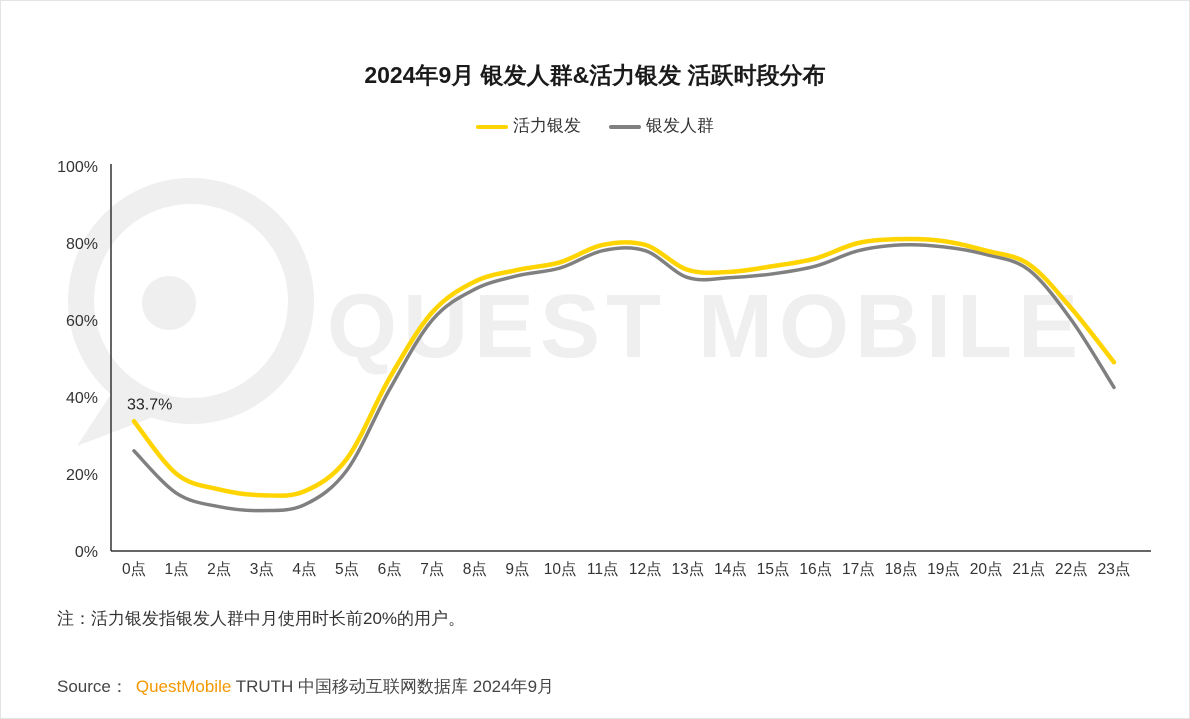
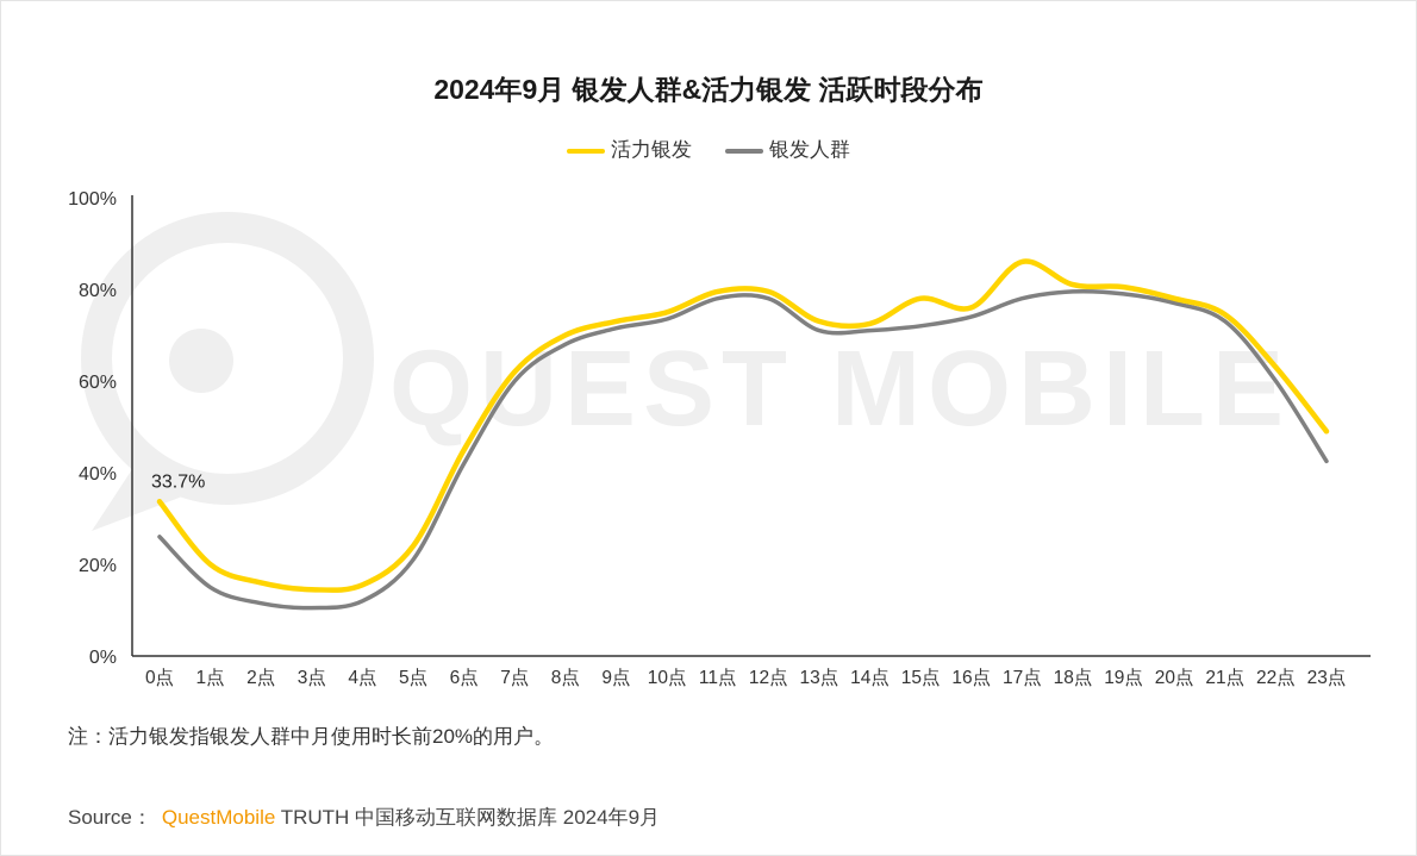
活力银发/15点: 74% -> 78%
活力银发/17点: 80% -> 86%
